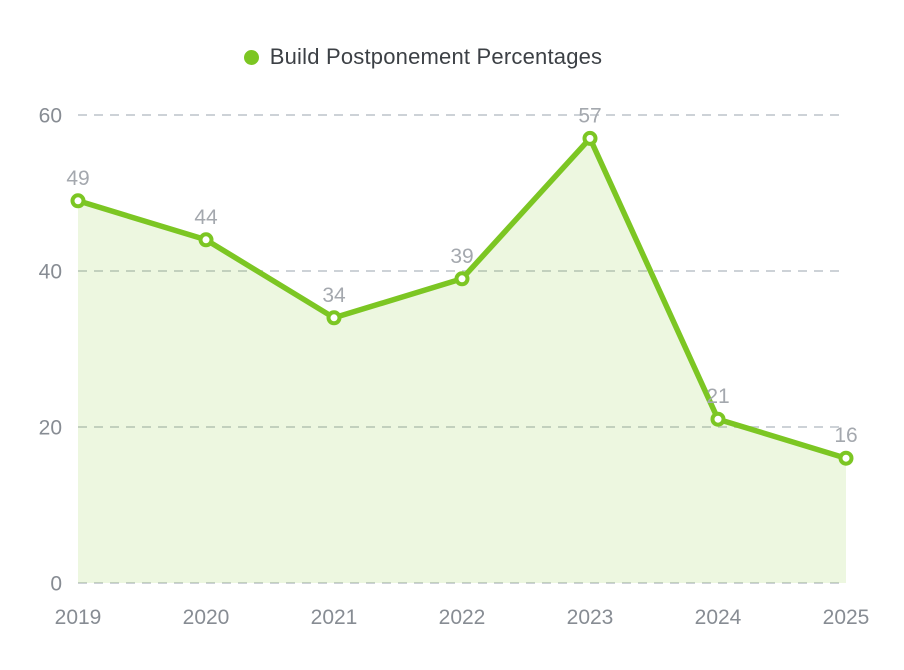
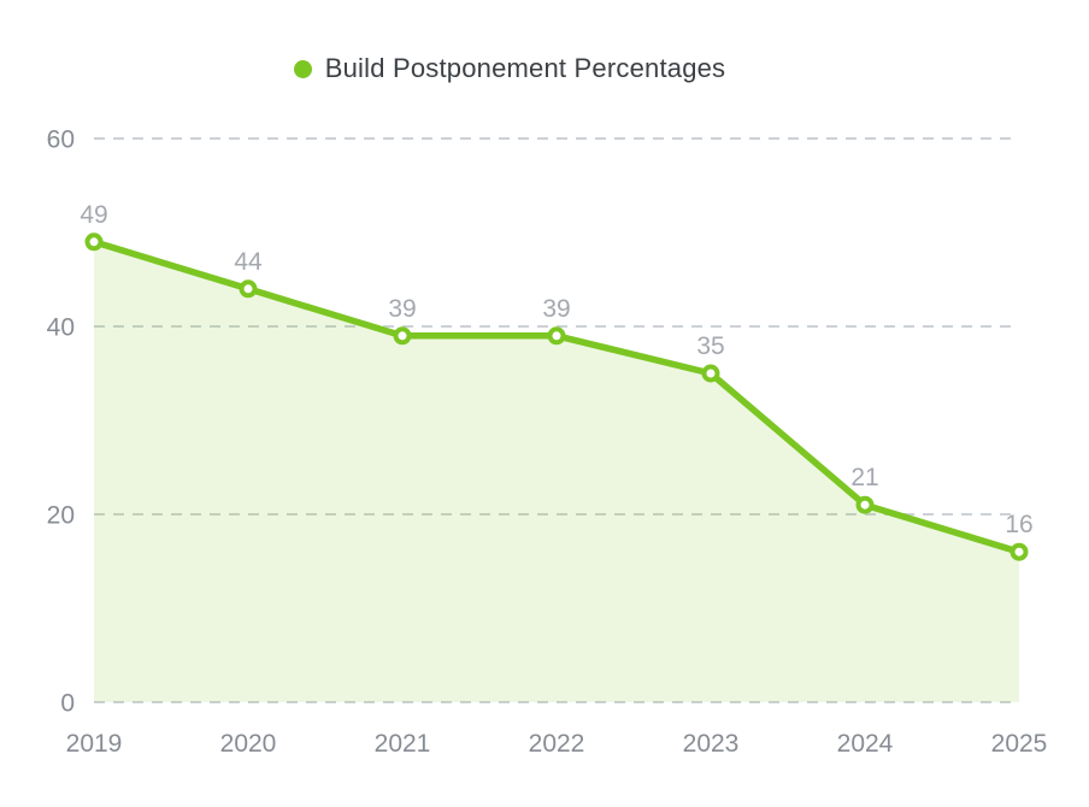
2021: 34 -> 39
2023: 57 -> 35
